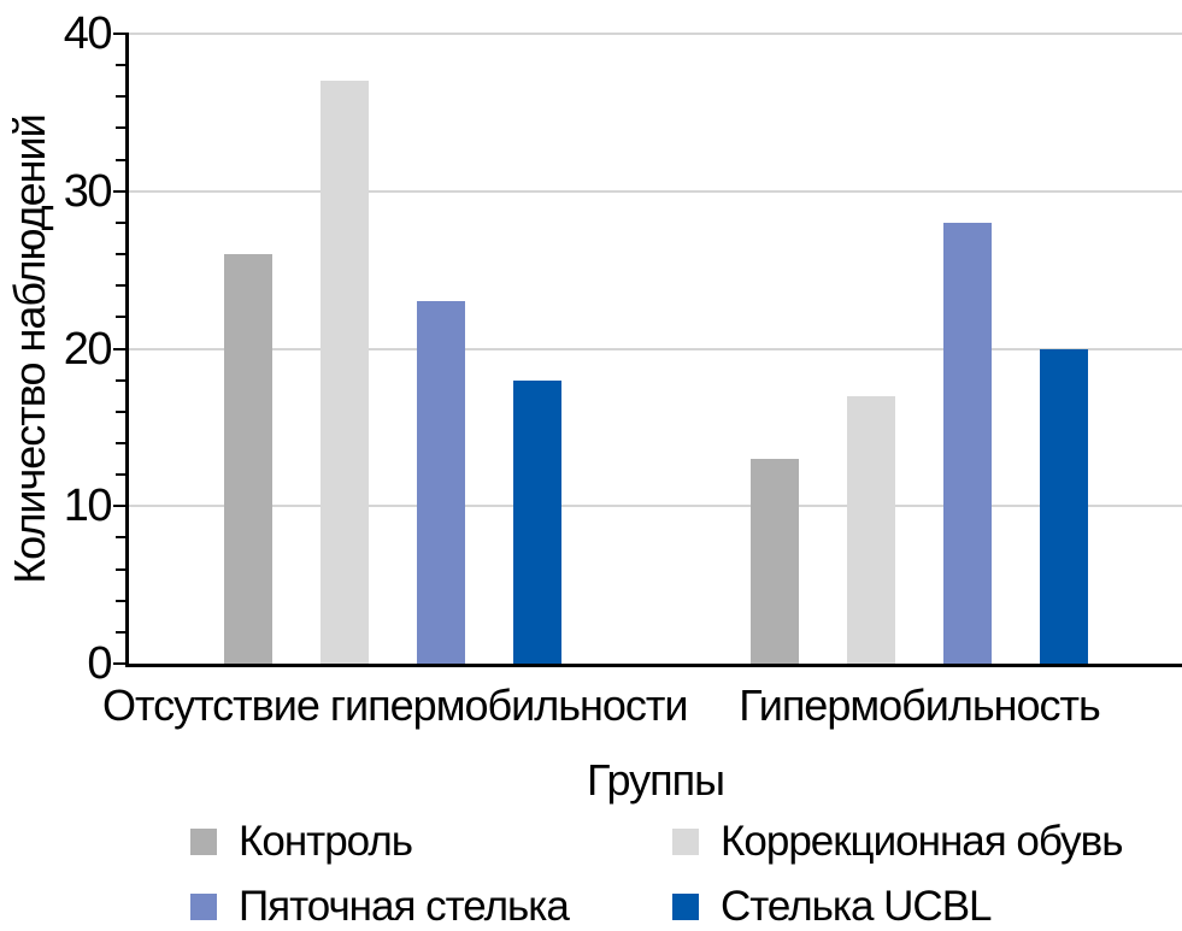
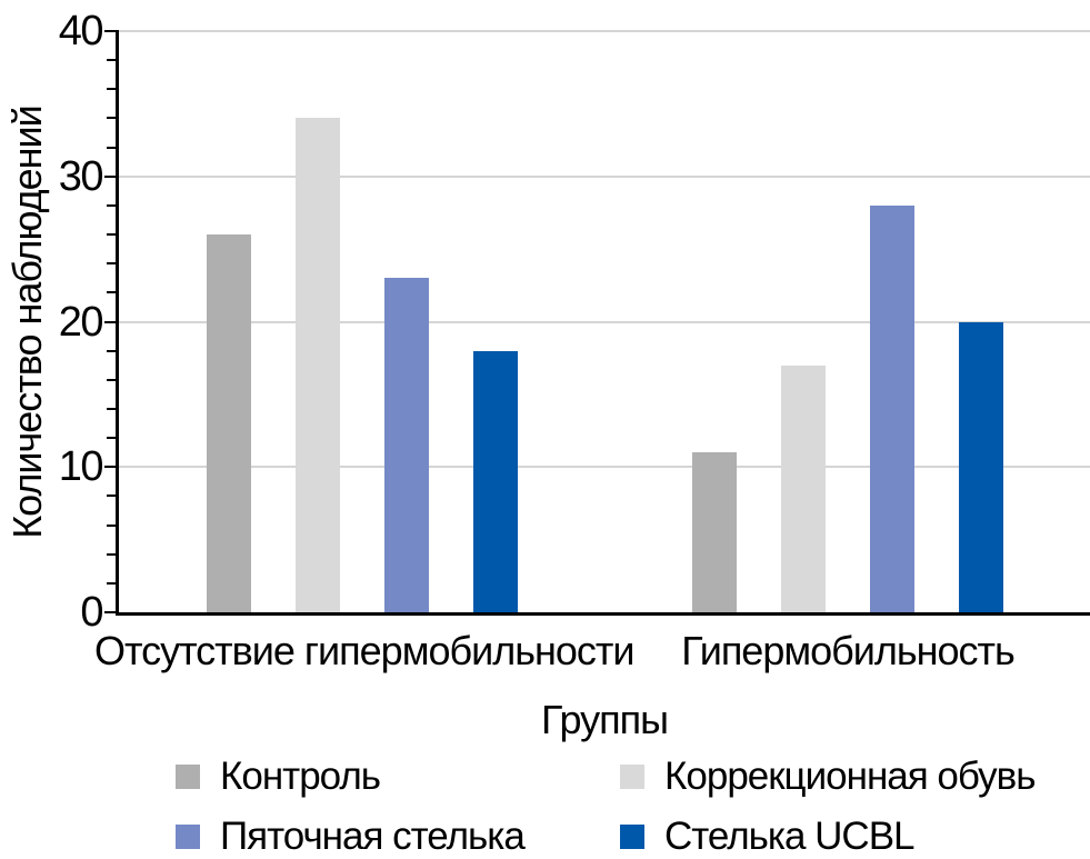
Коррекционная обувь/Отсутствие гипермобильности: 37 -> 34
Контроль/Гипермобильность: 13 -> 11
